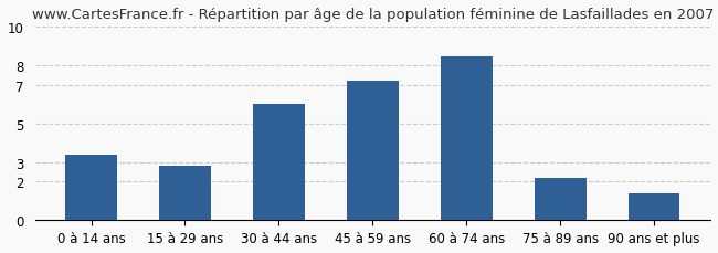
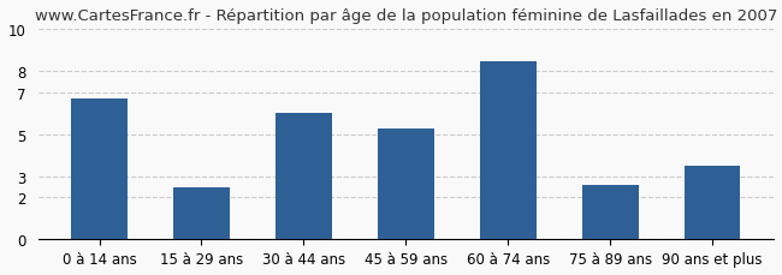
0 à 14 ans: 3.4 -> 6.7
15 à 29 ans: 2.8 -> 2.5
45 à 59 ans: 7.2 -> 5.3
75 à 89 ans: 2.2 -> 2.6
90 ans et plus: 1.4 -> 3.5
